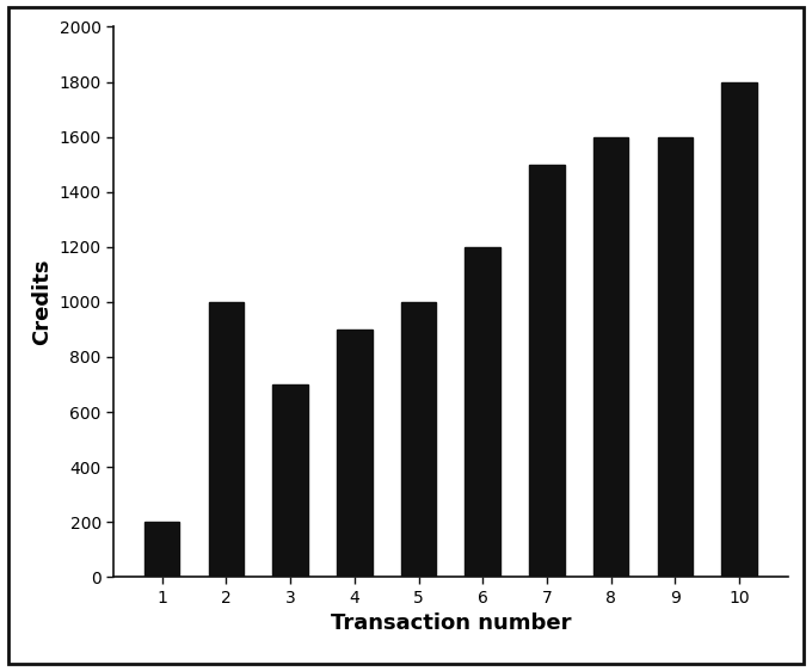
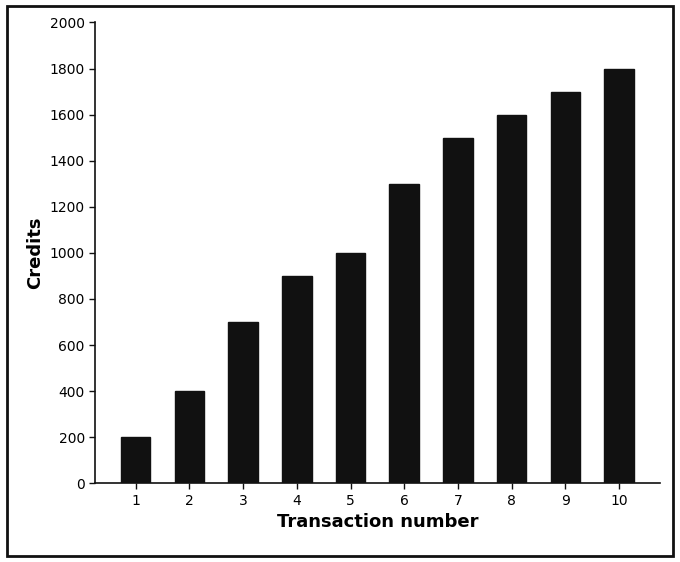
2: 1000 -> 400
6: 1200 -> 1300
9: 1600 -> 1700
